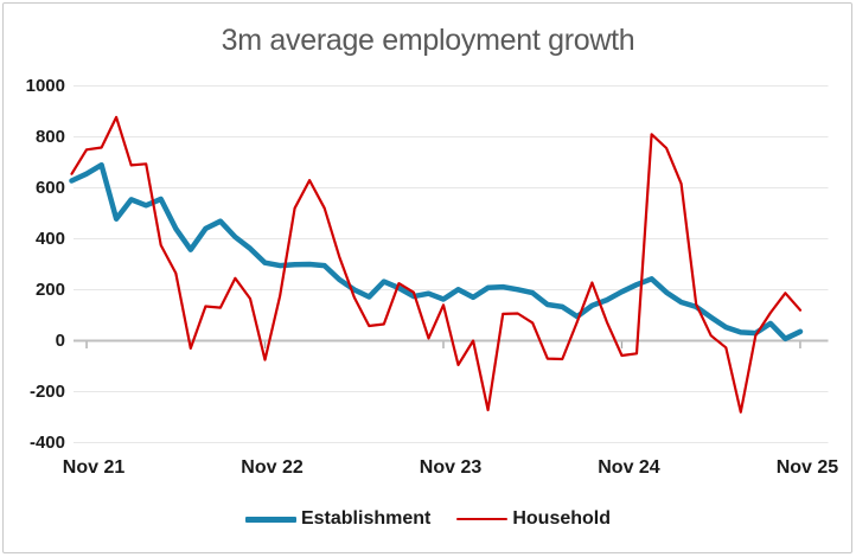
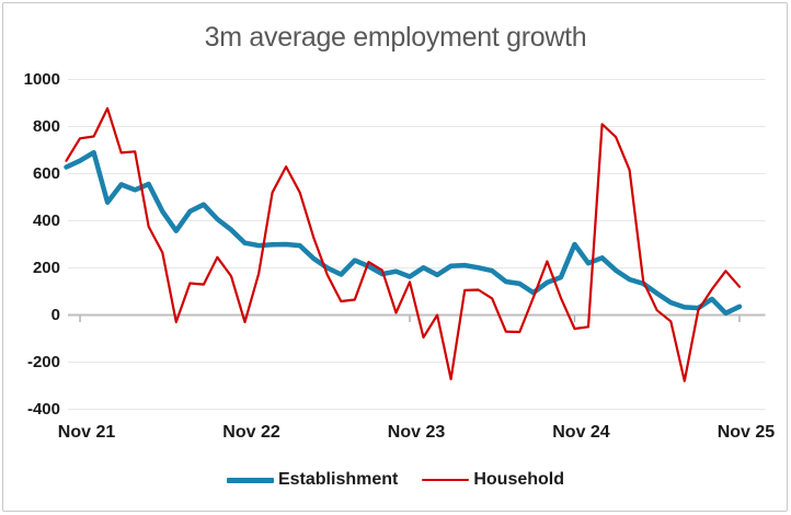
Household/Nov 22: -80 -> -30
Establishment/Nov 24: 190 -> 300
